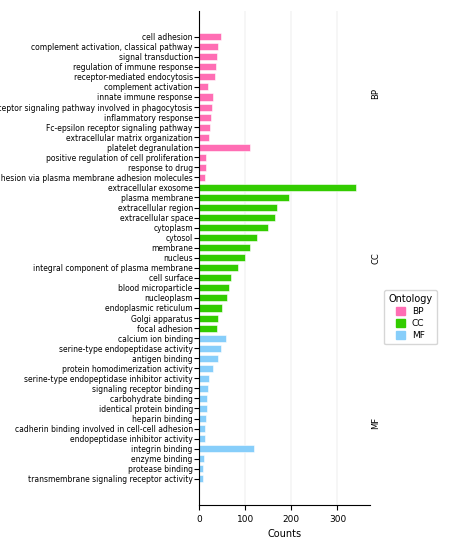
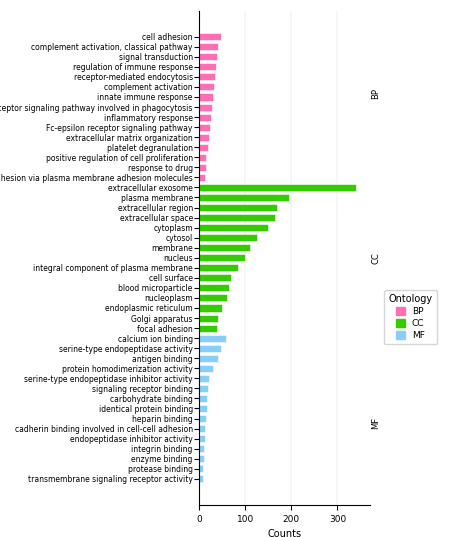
complement activation: 20 -> 32
platelet degranulation: 110 -> 20
integrin binding: 120 -> 11
